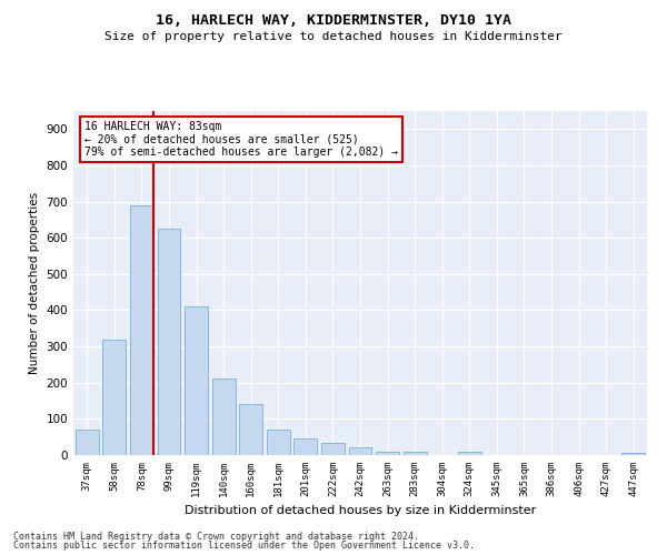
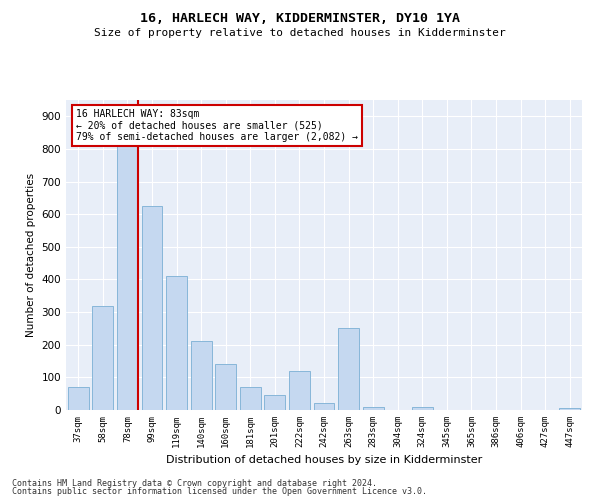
78sqm: 690 -> 810
222sqm: 35 -> 120
263sqm: 10 -> 250
